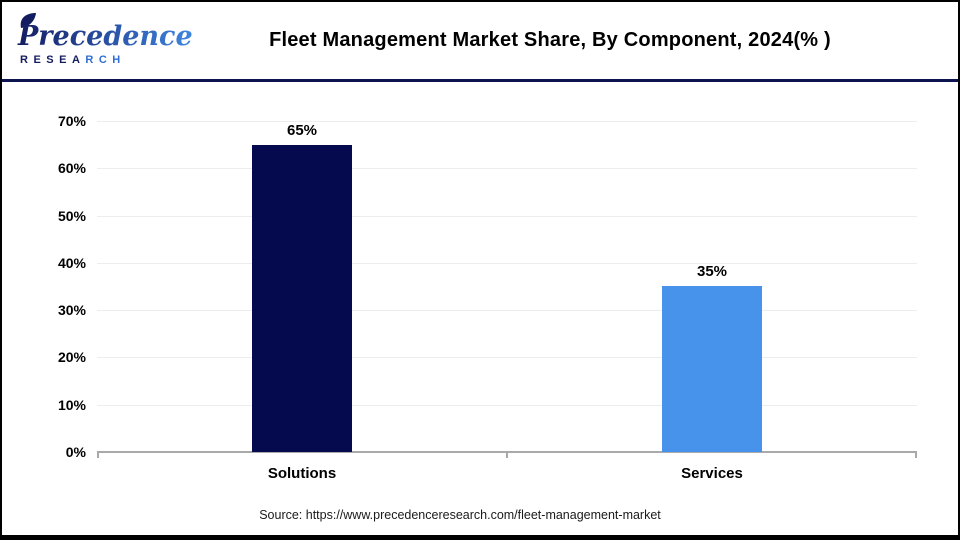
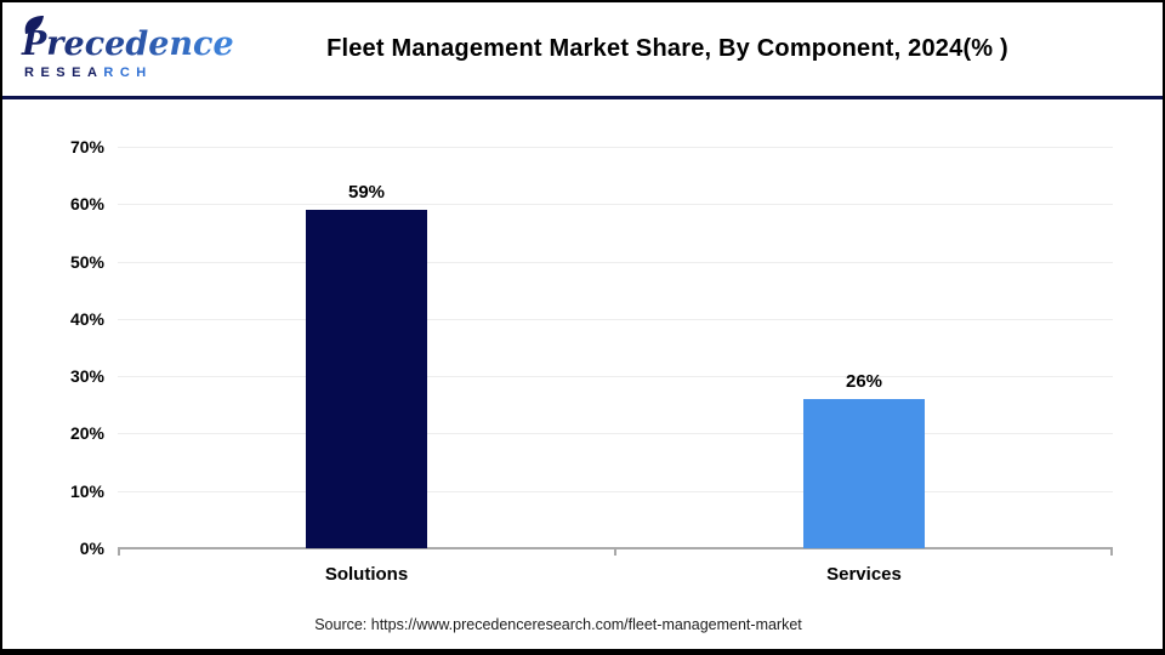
Solutions: 65% -> 59%
Services: 35% -> 26%
